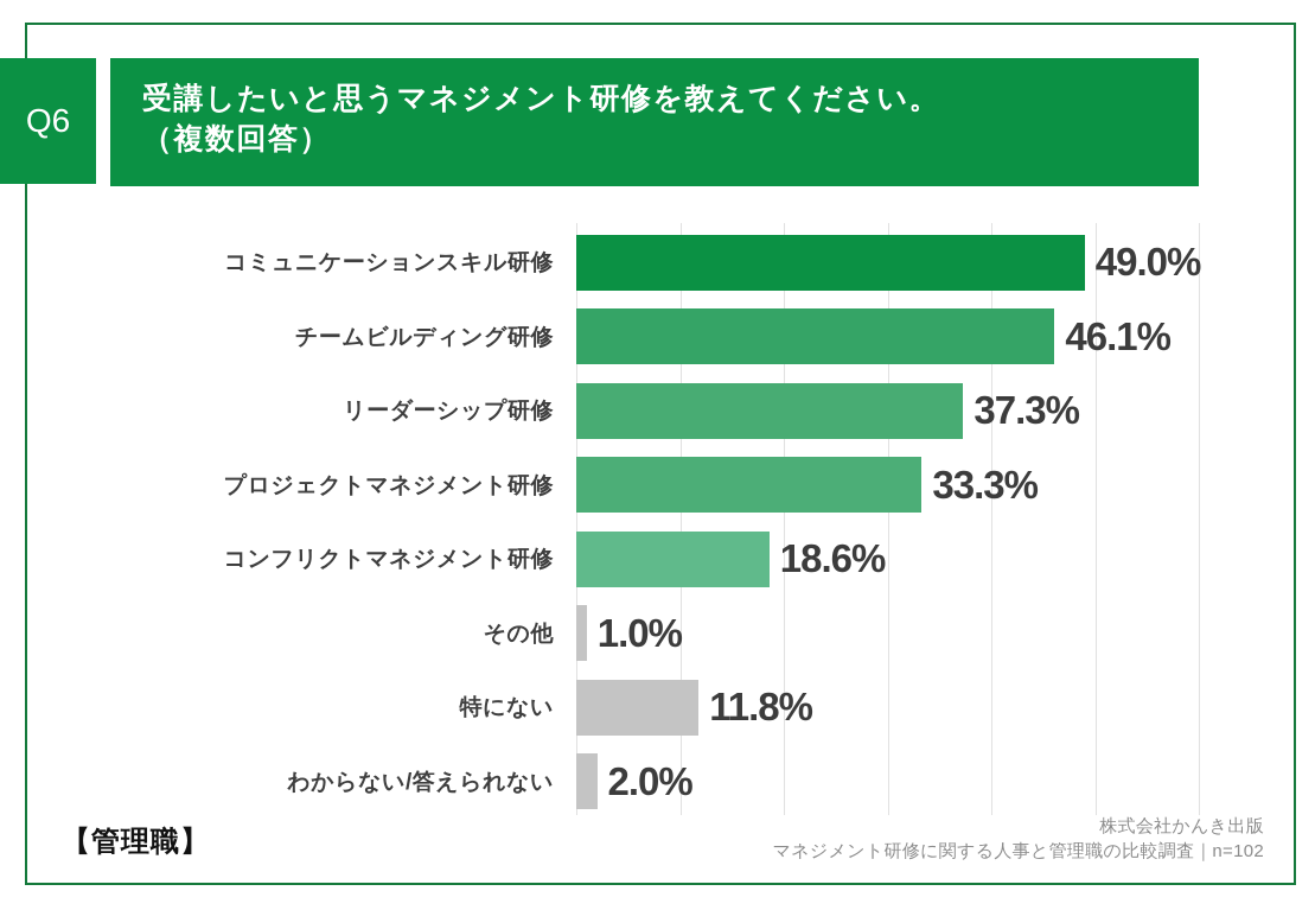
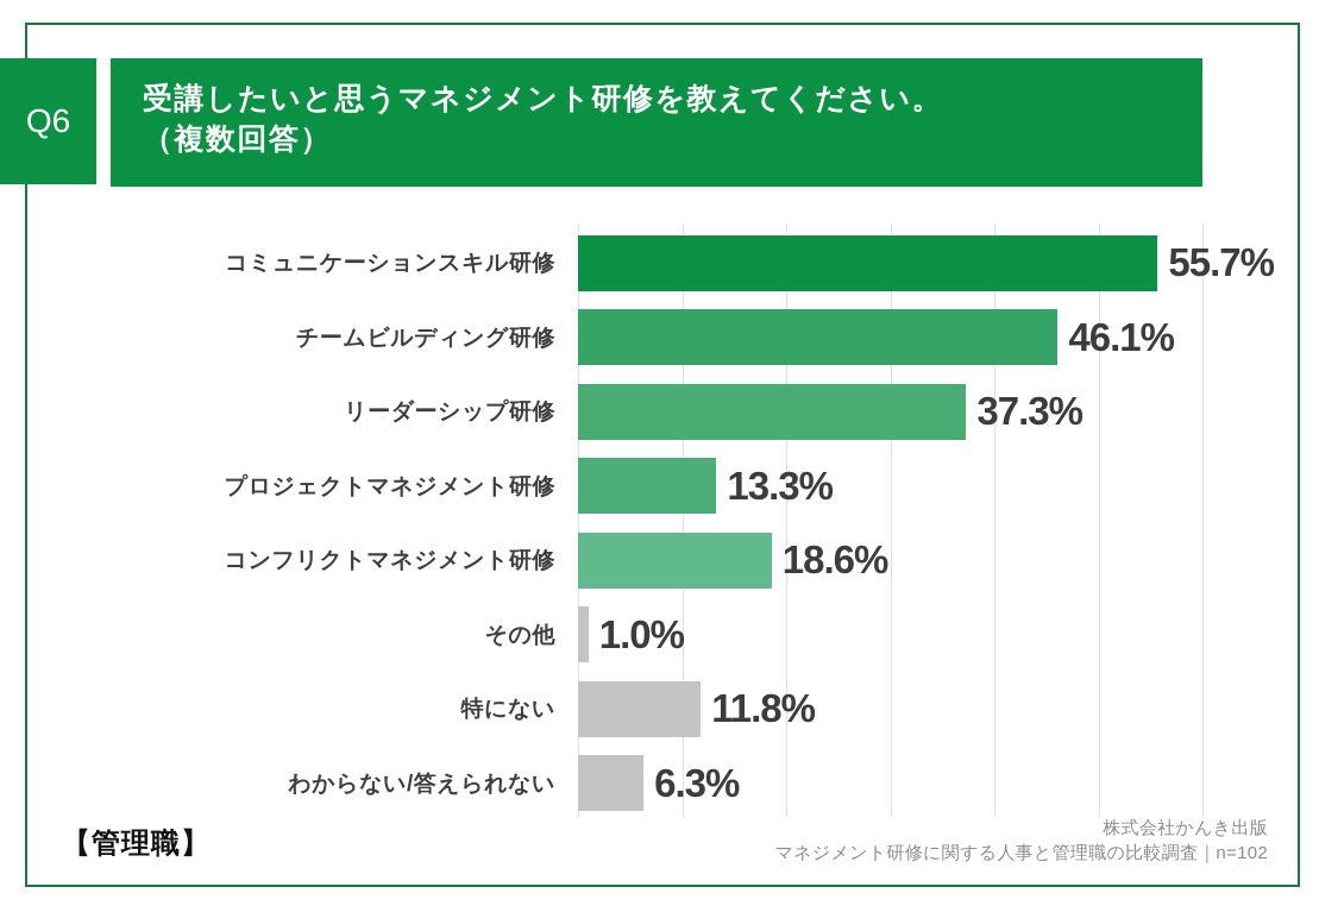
コミュニケーションスキル研修: 49.0% -> 55.7%
プロジェクトマネジメント研修: 33.3% -> 13.3%
わからない/答えられない: 2.0% -> 6.3%
